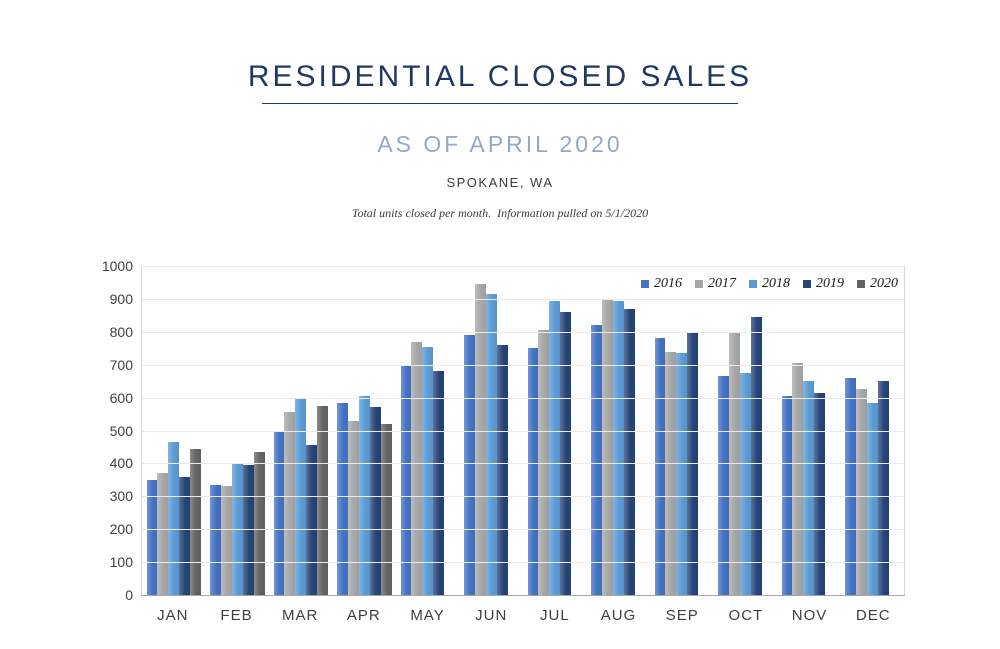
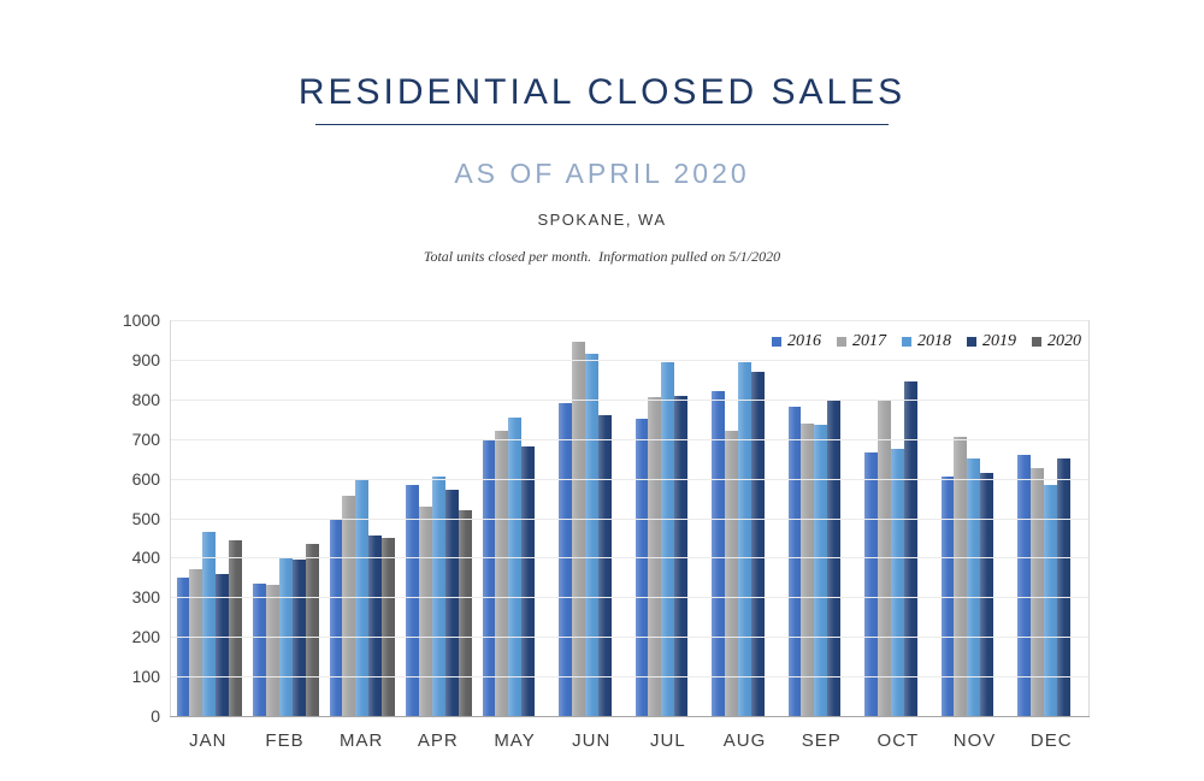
2020/MAR: 580 -> 450
2017/MAY: 770 -> 720
2019/JUL: 860 -> 810
2017/AUG: 900 -> 720
